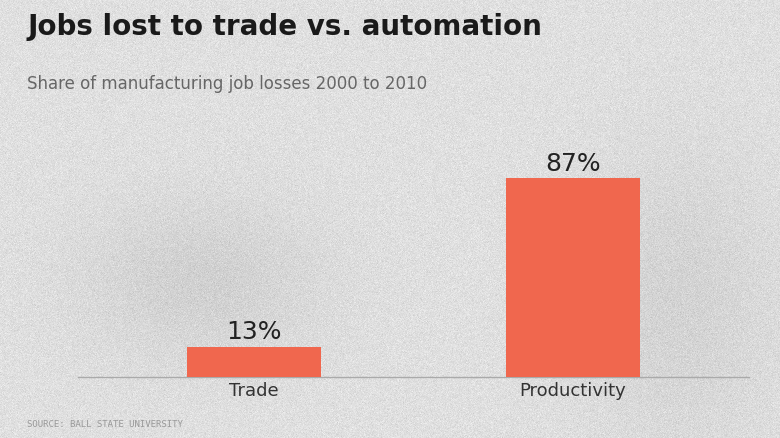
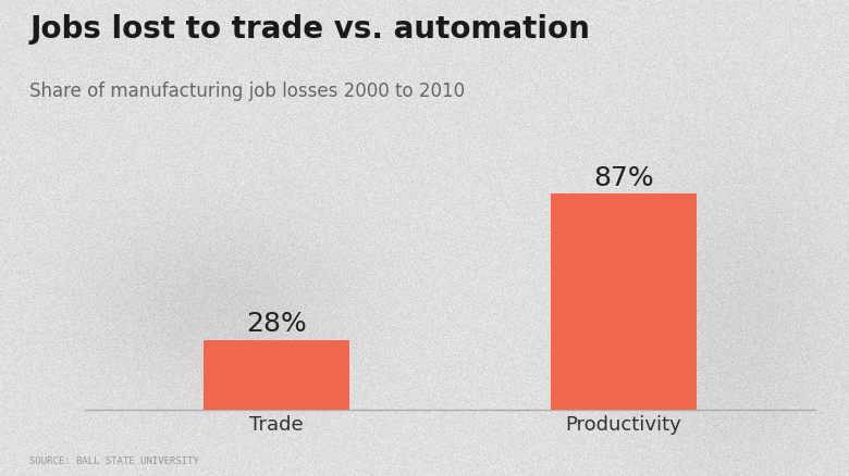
Trade: 13% -> 28%
